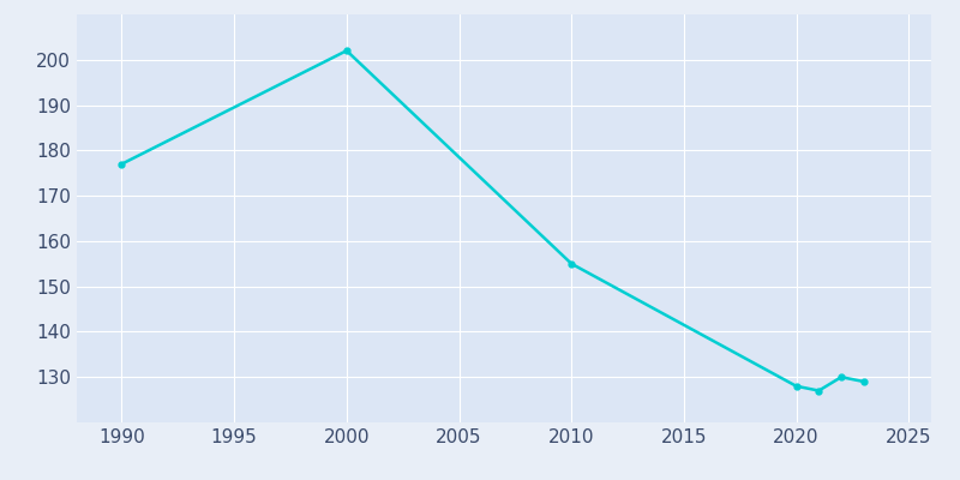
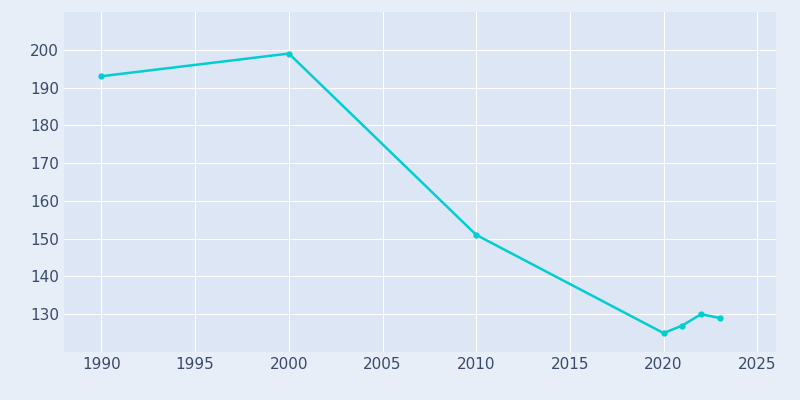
1990: 177 -> 193
2000: 202 -> 199
2010: 155 -> 151
2020: 128 -> 125
